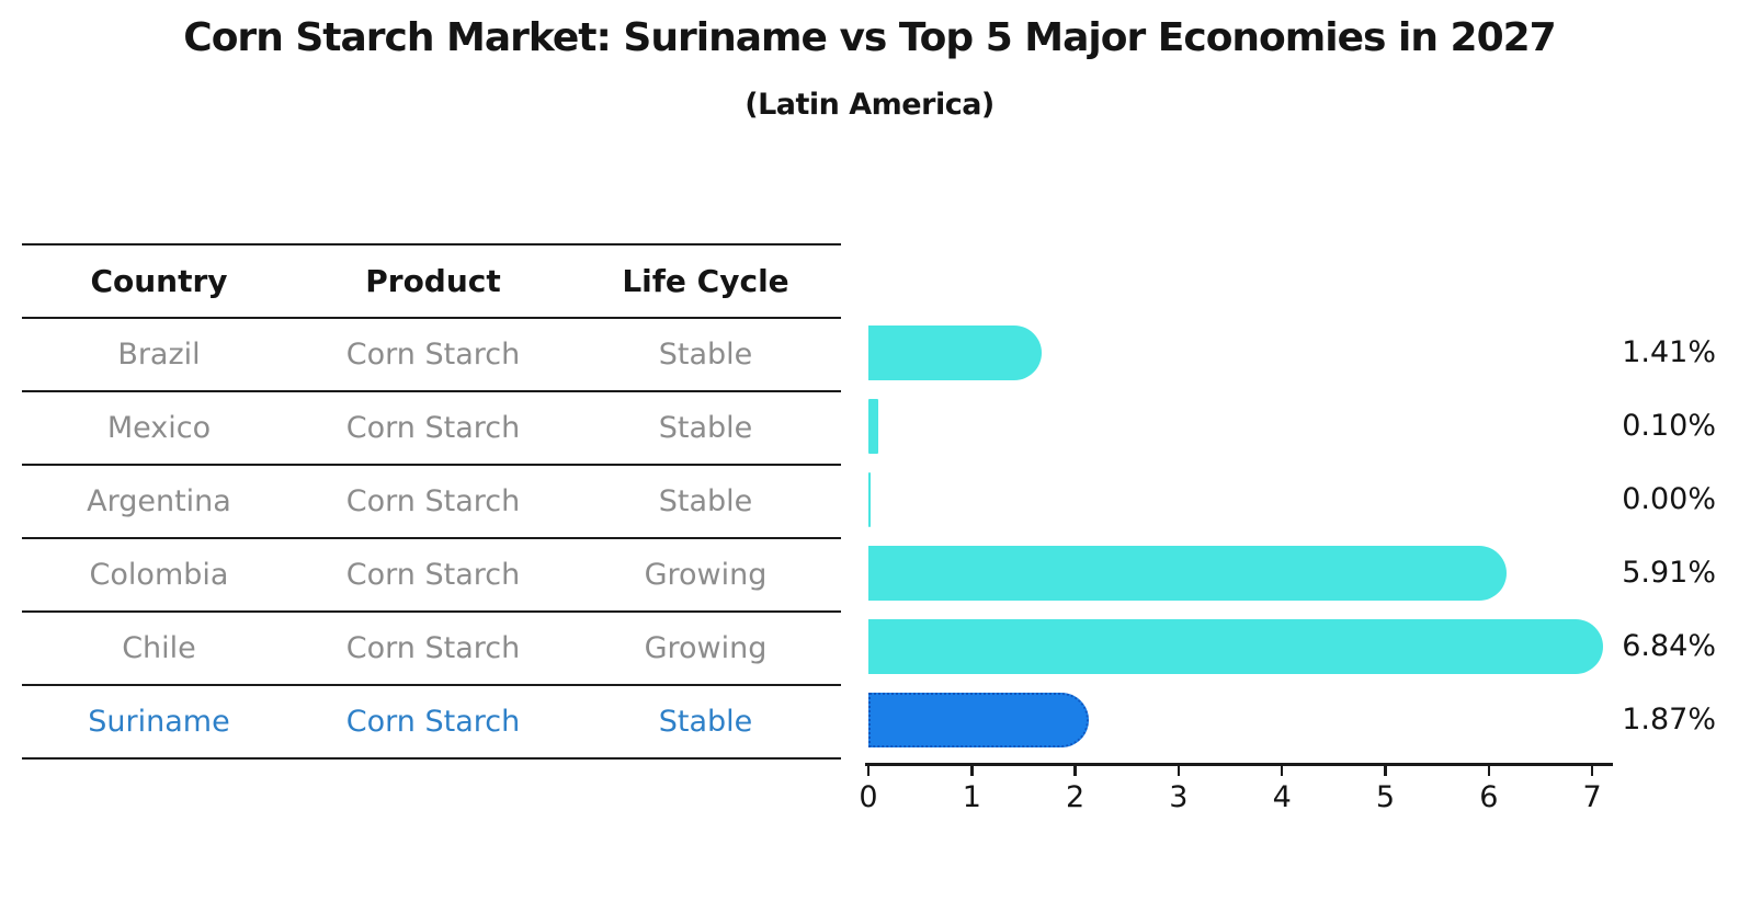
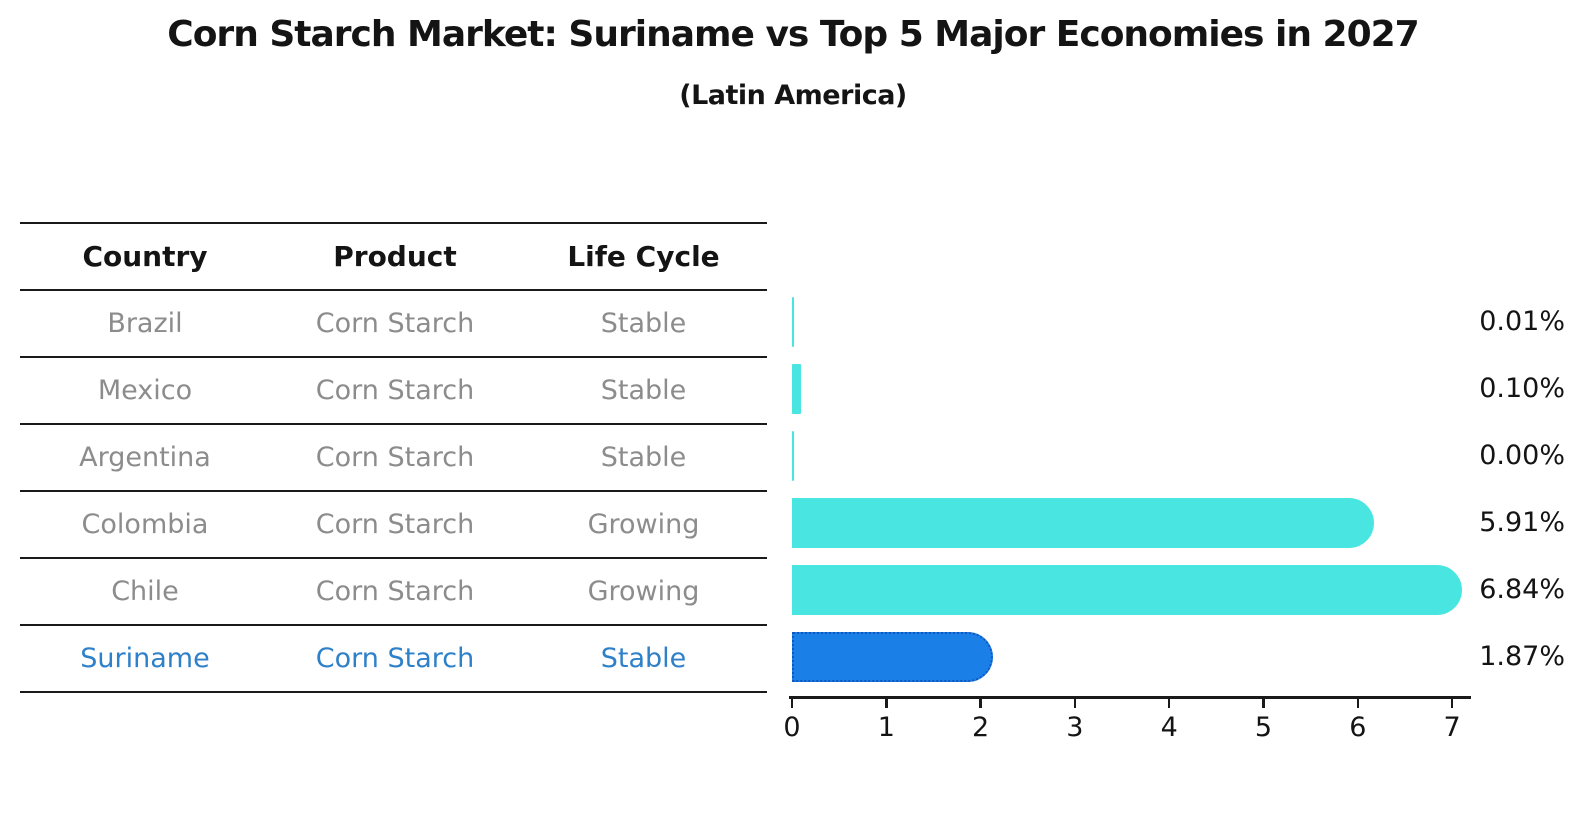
Brazil: 1.41% -> 0.01%
